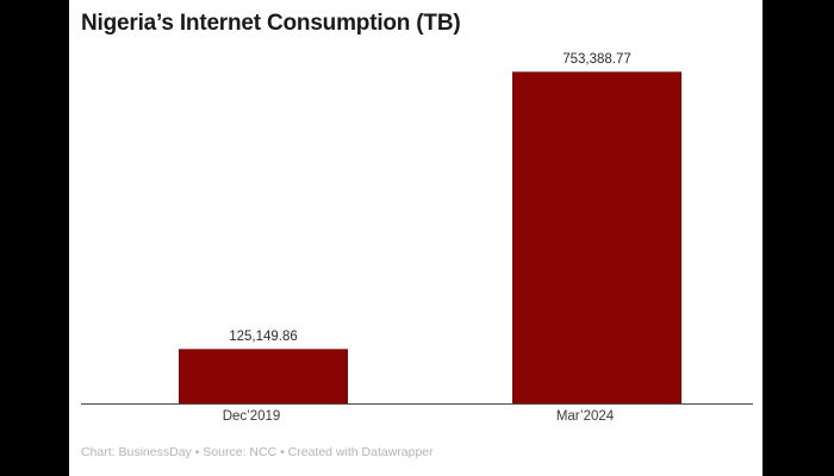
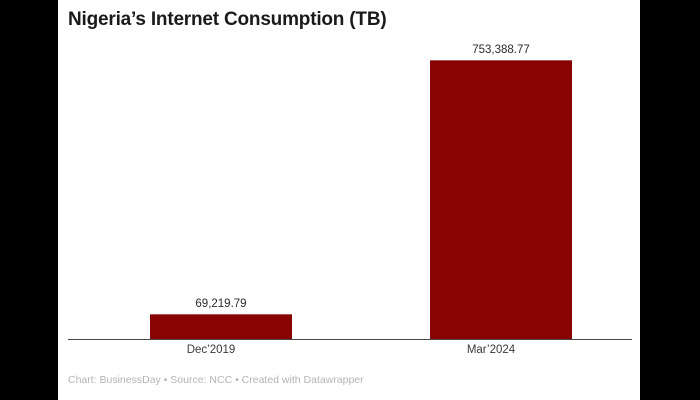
Dec’2019: 125,149.86 -> 69,219.79
